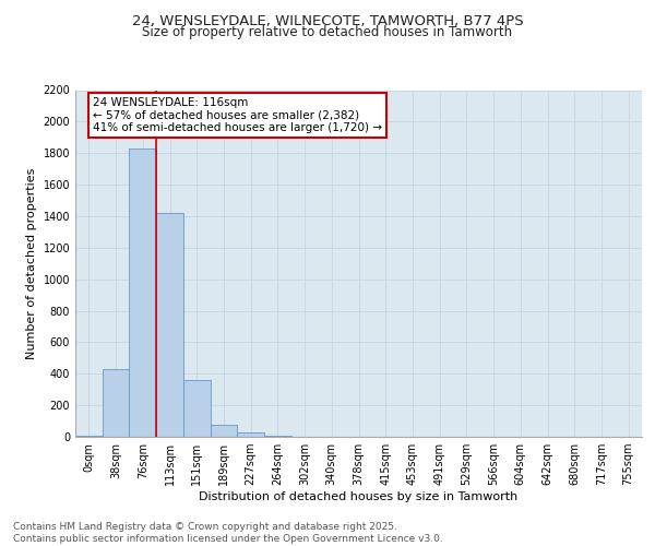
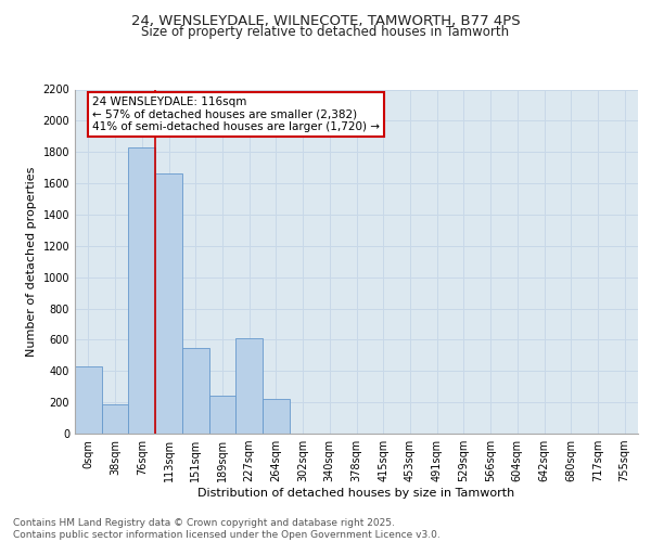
0sqm: 10 -> 430
38sqm: 430 -> 190
113sqm: 1420 -> 1660
151sqm: 360 -> 550
189sqm: 80 -> 240
227sqm: 20 -> 610
264sqm: 0 -> 220
